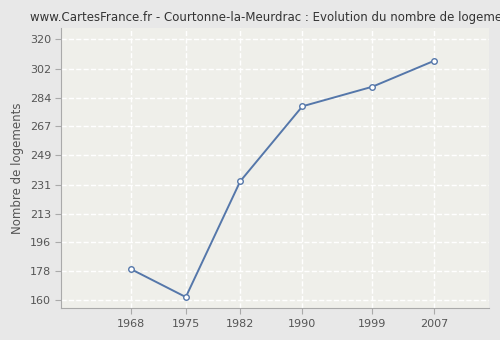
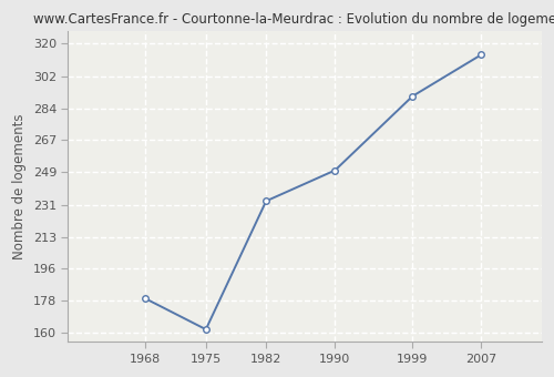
1990: 279 -> 250
2007: 307 -> 314
